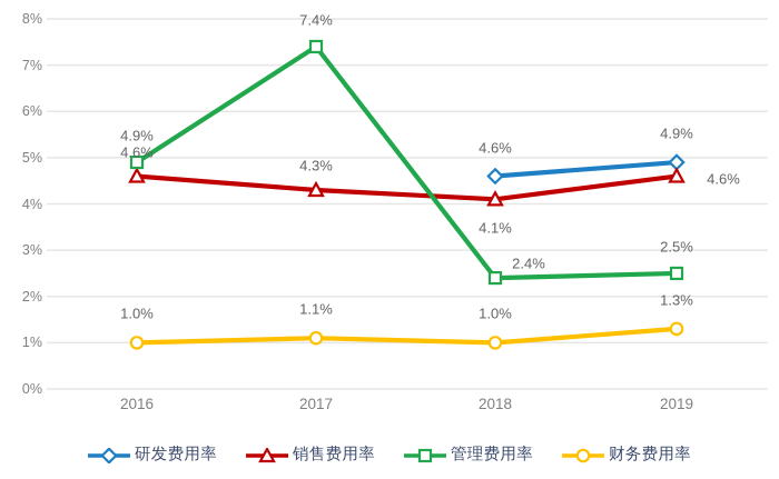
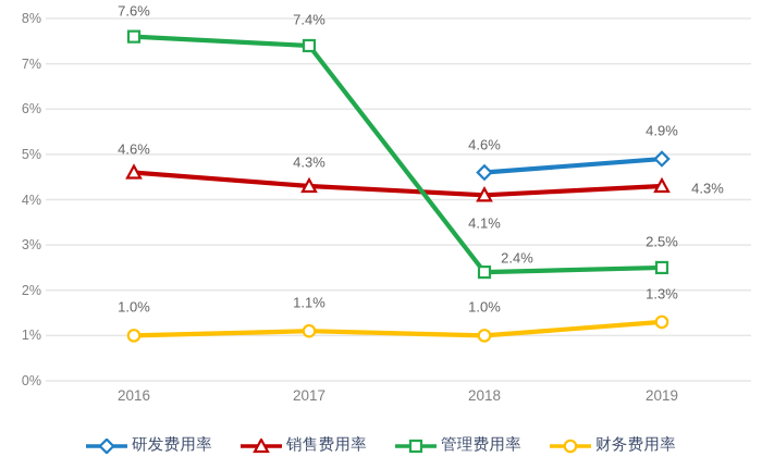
管理费用率/2016: 4.9% -> 7.6%
销售费用率/2019: 4.6% -> 4.3%
